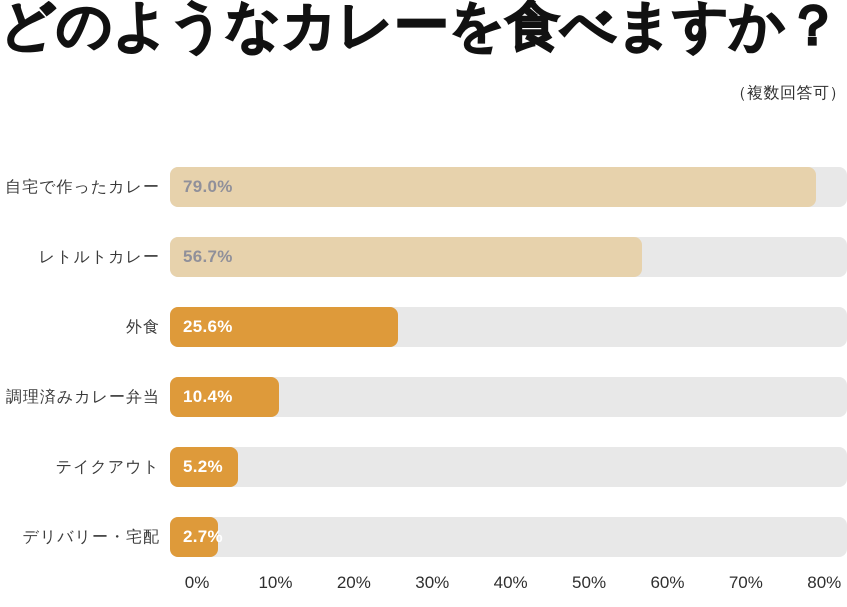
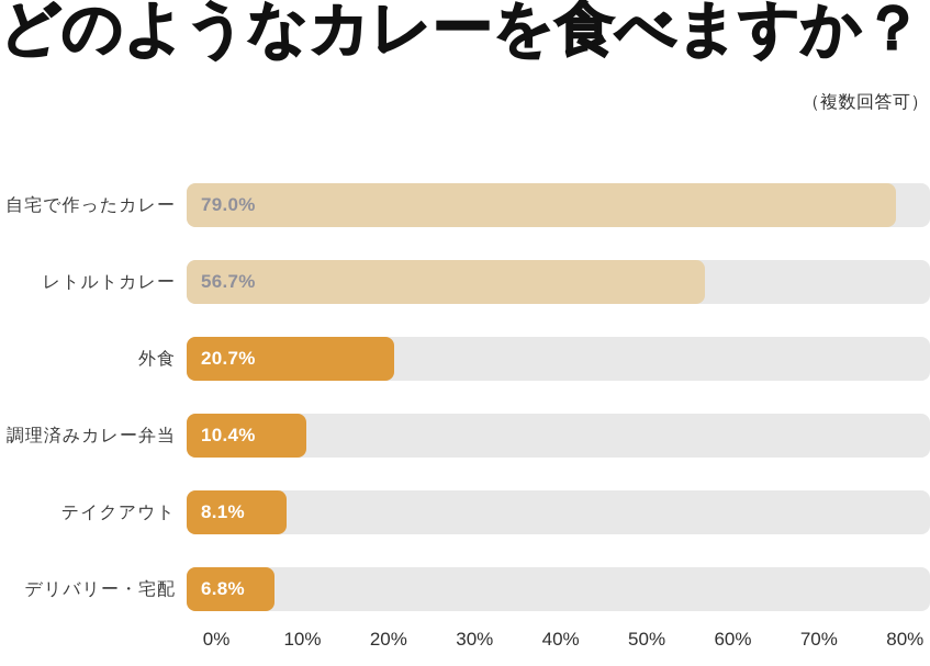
外食: 25.6% -> 20.7%
テイクアウト: 5.2% -> 8.1%
デリバリー・宅配: 2.7% -> 6.8%
